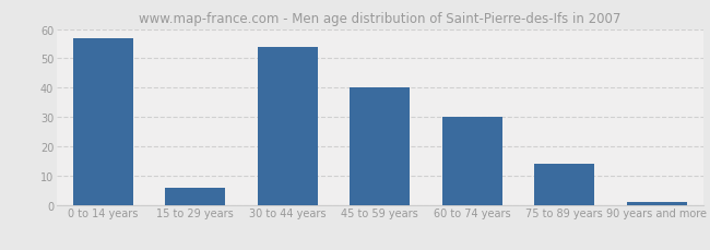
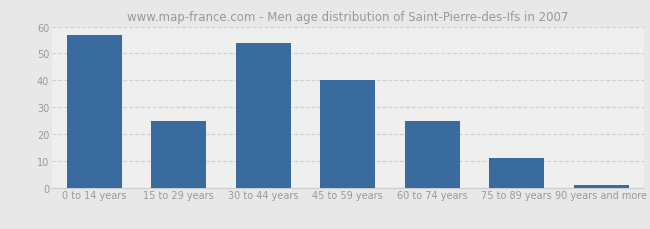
15 to 29 years: 6 -> 25
60 to 74 years: 30 -> 25
75 to 89 years: 14 -> 11
